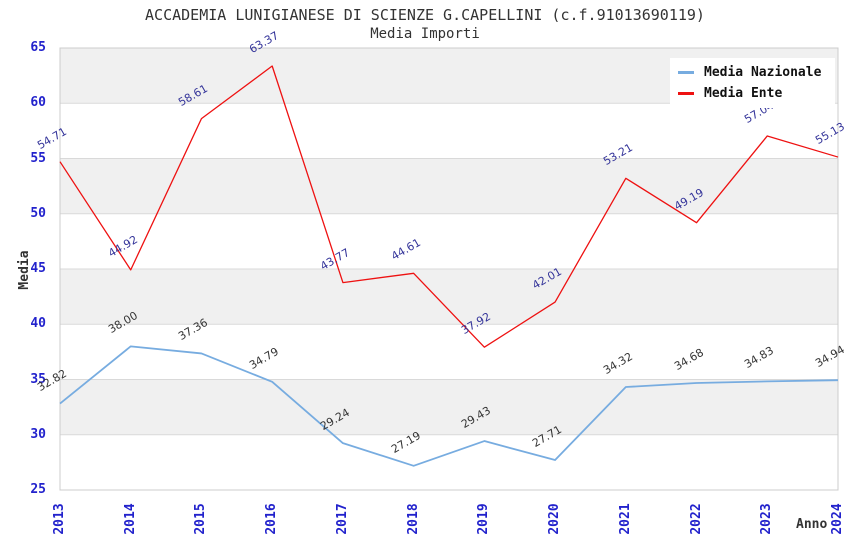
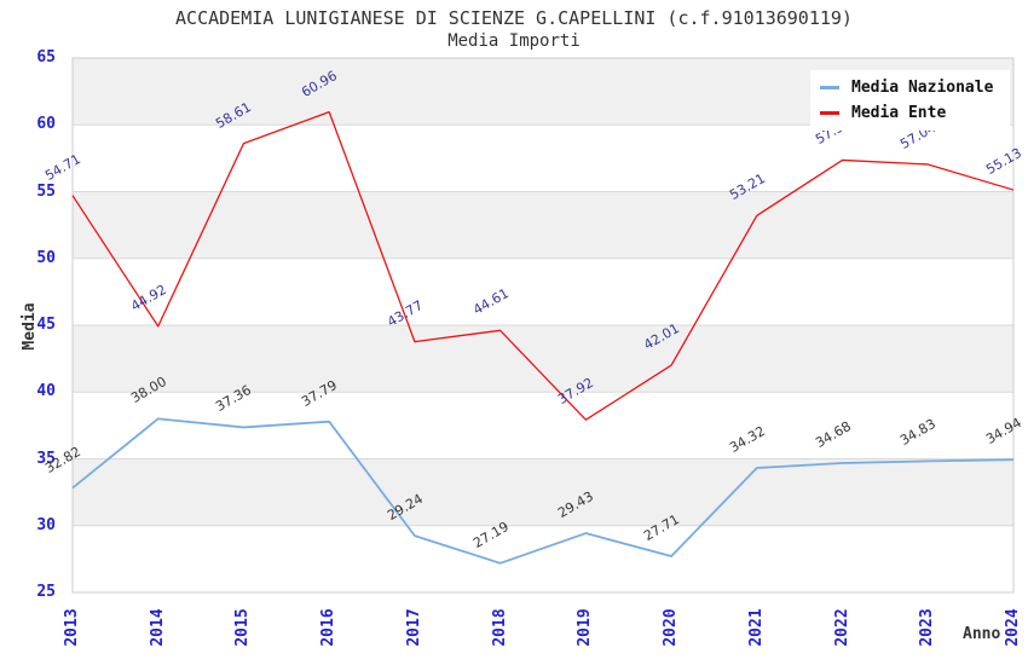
Media Nazionale/2016: 34.79 -> 37.79
Media Ente/2016: 63.37 -> 60.96
Media Ente/2022: 49.19 -> 57.36
